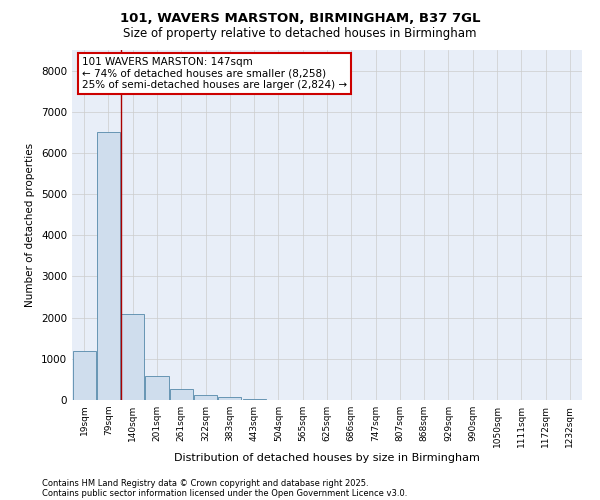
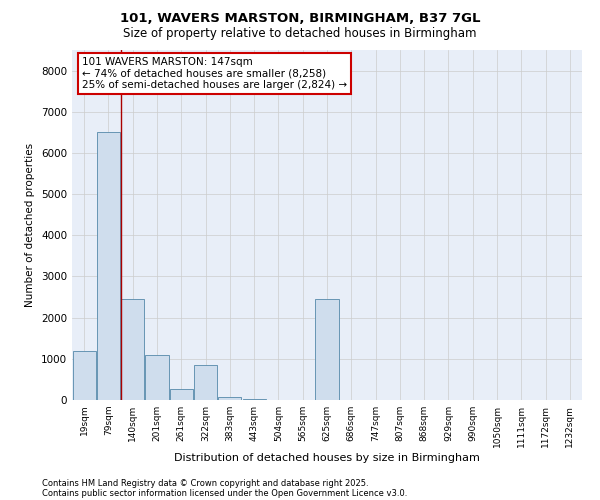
140sqm: 2100 -> 2450
201sqm: 580 -> 1100
322sqm: 120 -> 850
625sqm: 0 -> 2450
